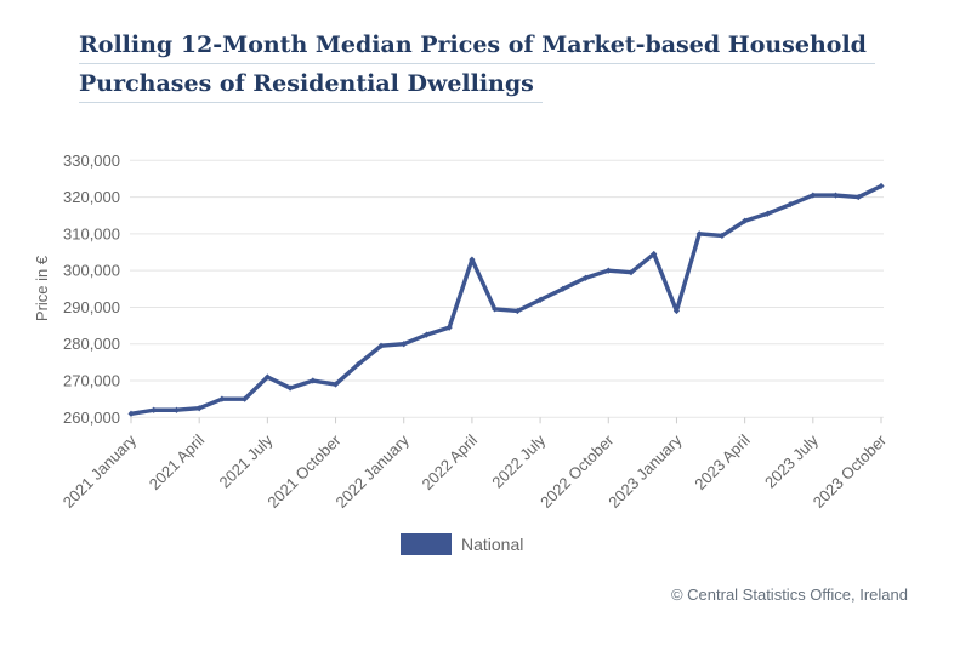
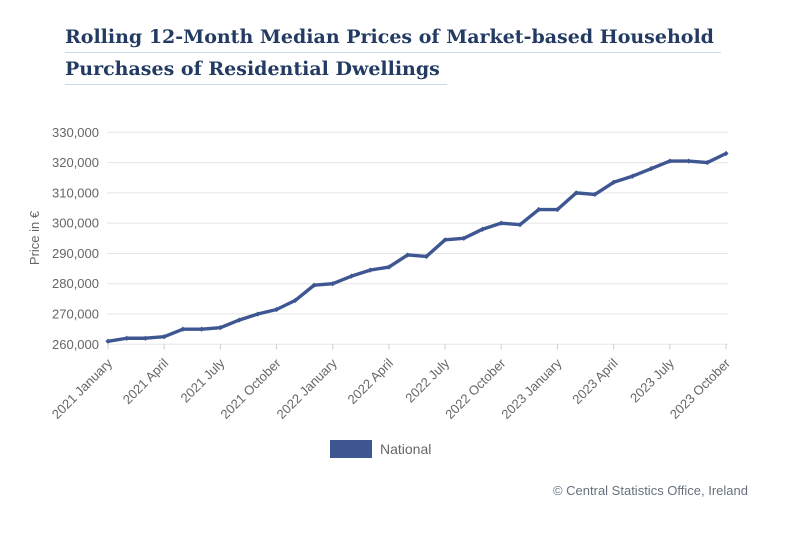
2021 July: 271000 -> 266000
2021 October: 269000 -> 272000
2022 April: 303000 -> 286000
2022 July: 292000 -> 294000
2023 January: 289000 -> 304000
